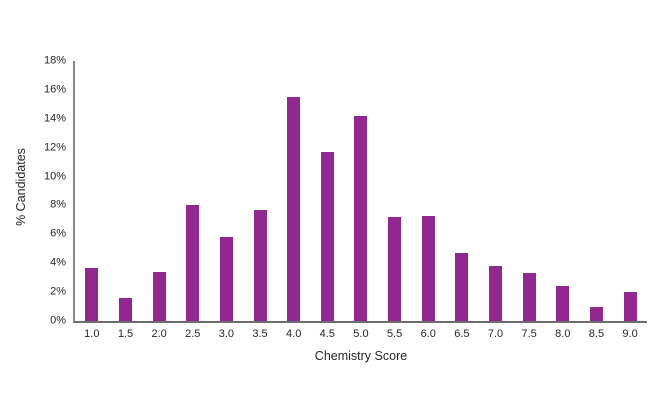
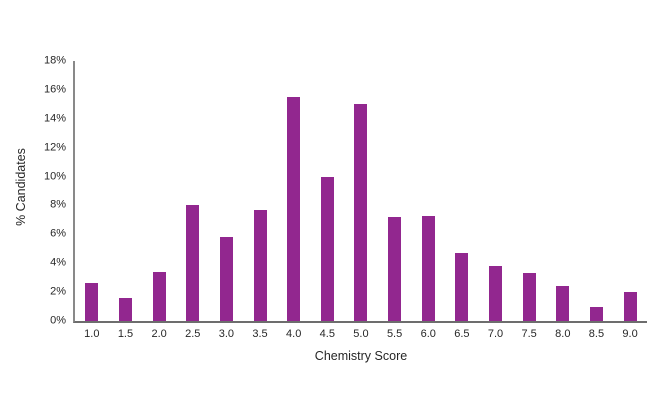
1.0: 3.7% -> 2.6%
4.5: 11.7% -> 10.0%
5.0: 14.2% -> 15.0%
